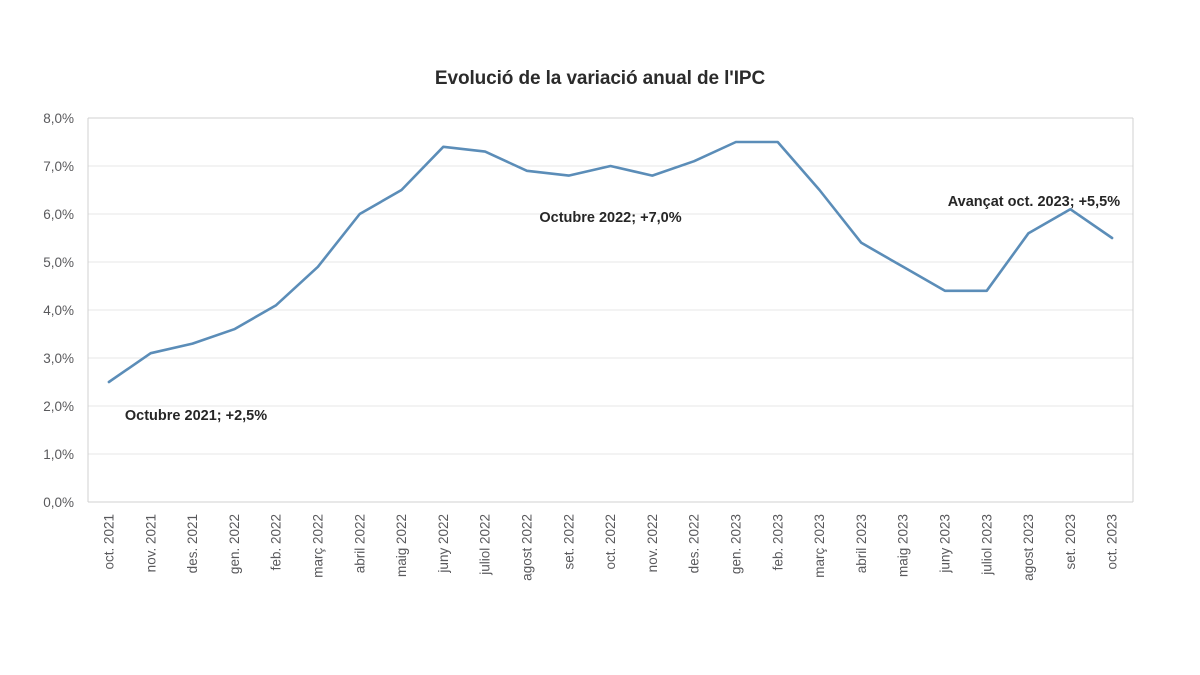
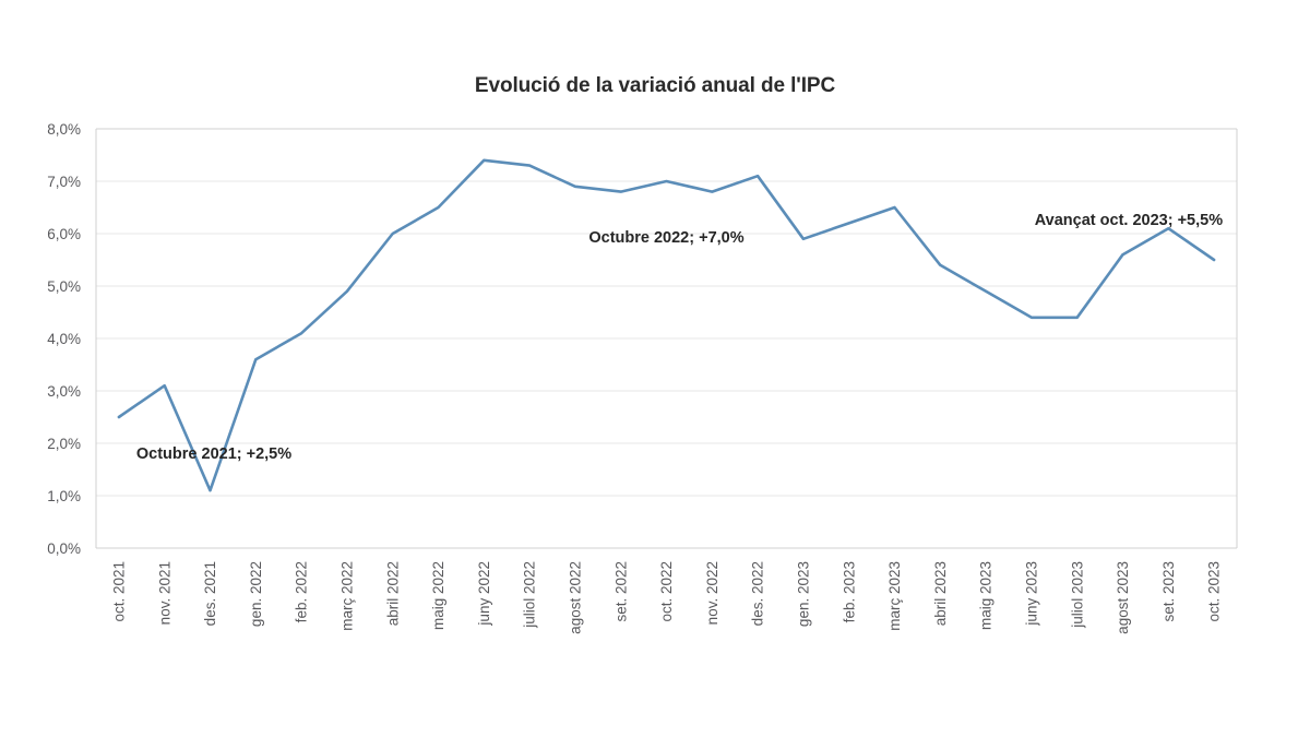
des. 2021: 3,3% -> 1,1%
gen. 2023: 7,5% -> 5,9%
feb. 2023: 7,5% -> 6,2%
